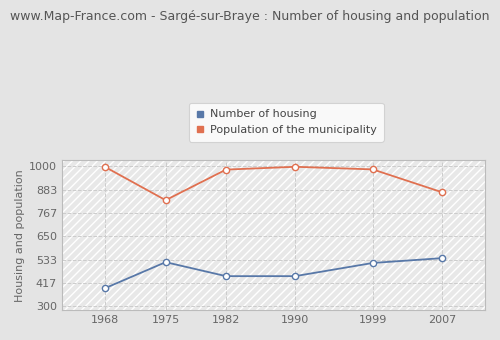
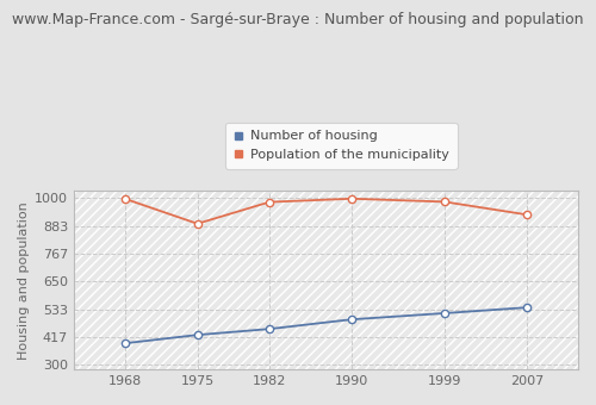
Number of housing/1975: 520 -> 420
Population of the municipality/1975: 830 -> 890
Number of housing/1990: 450 -> 490
Population of the municipality/2007: 870 -> 930
